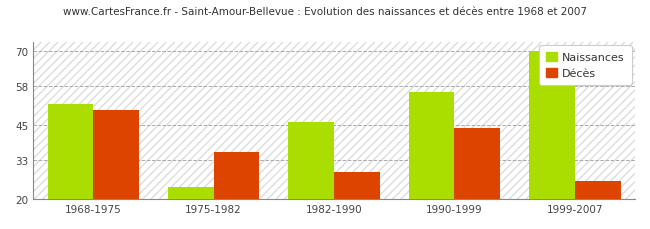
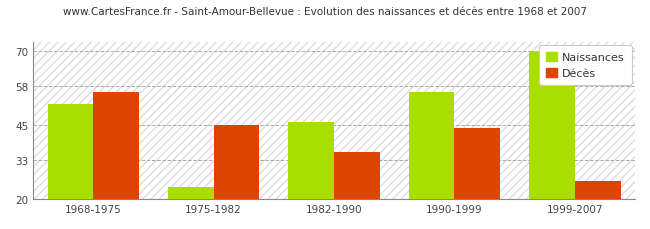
Décès/1968-1975: 50 -> 56
Décès/1975-1982: 36 -> 45
Décès/1982-1990: 29 -> 36
